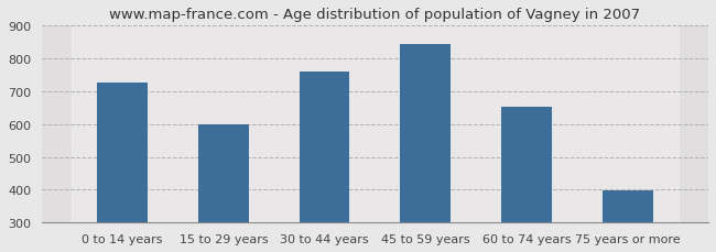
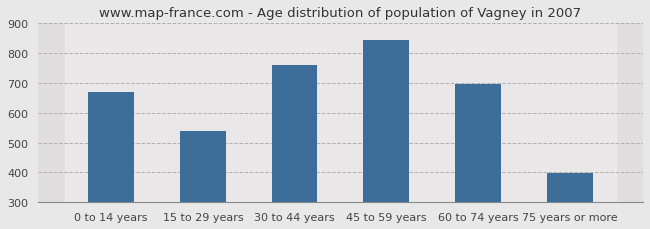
0 to 14 years: 725 -> 670
15 to 29 years: 600 -> 540
60 to 74 years: 651 -> 695
